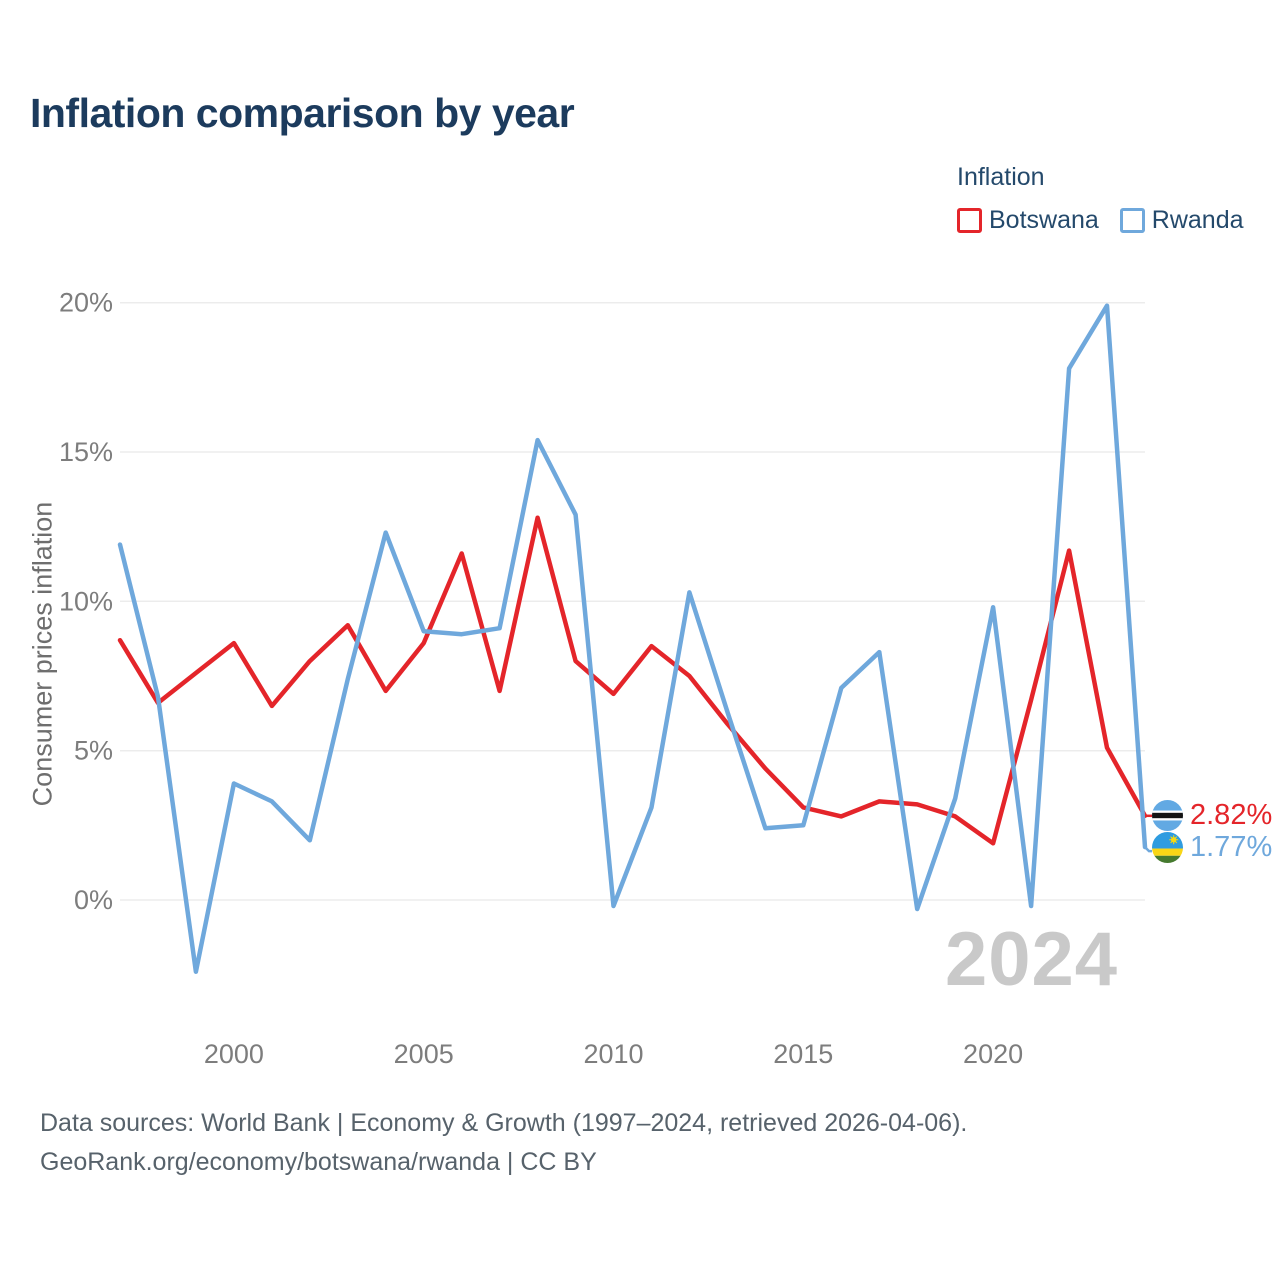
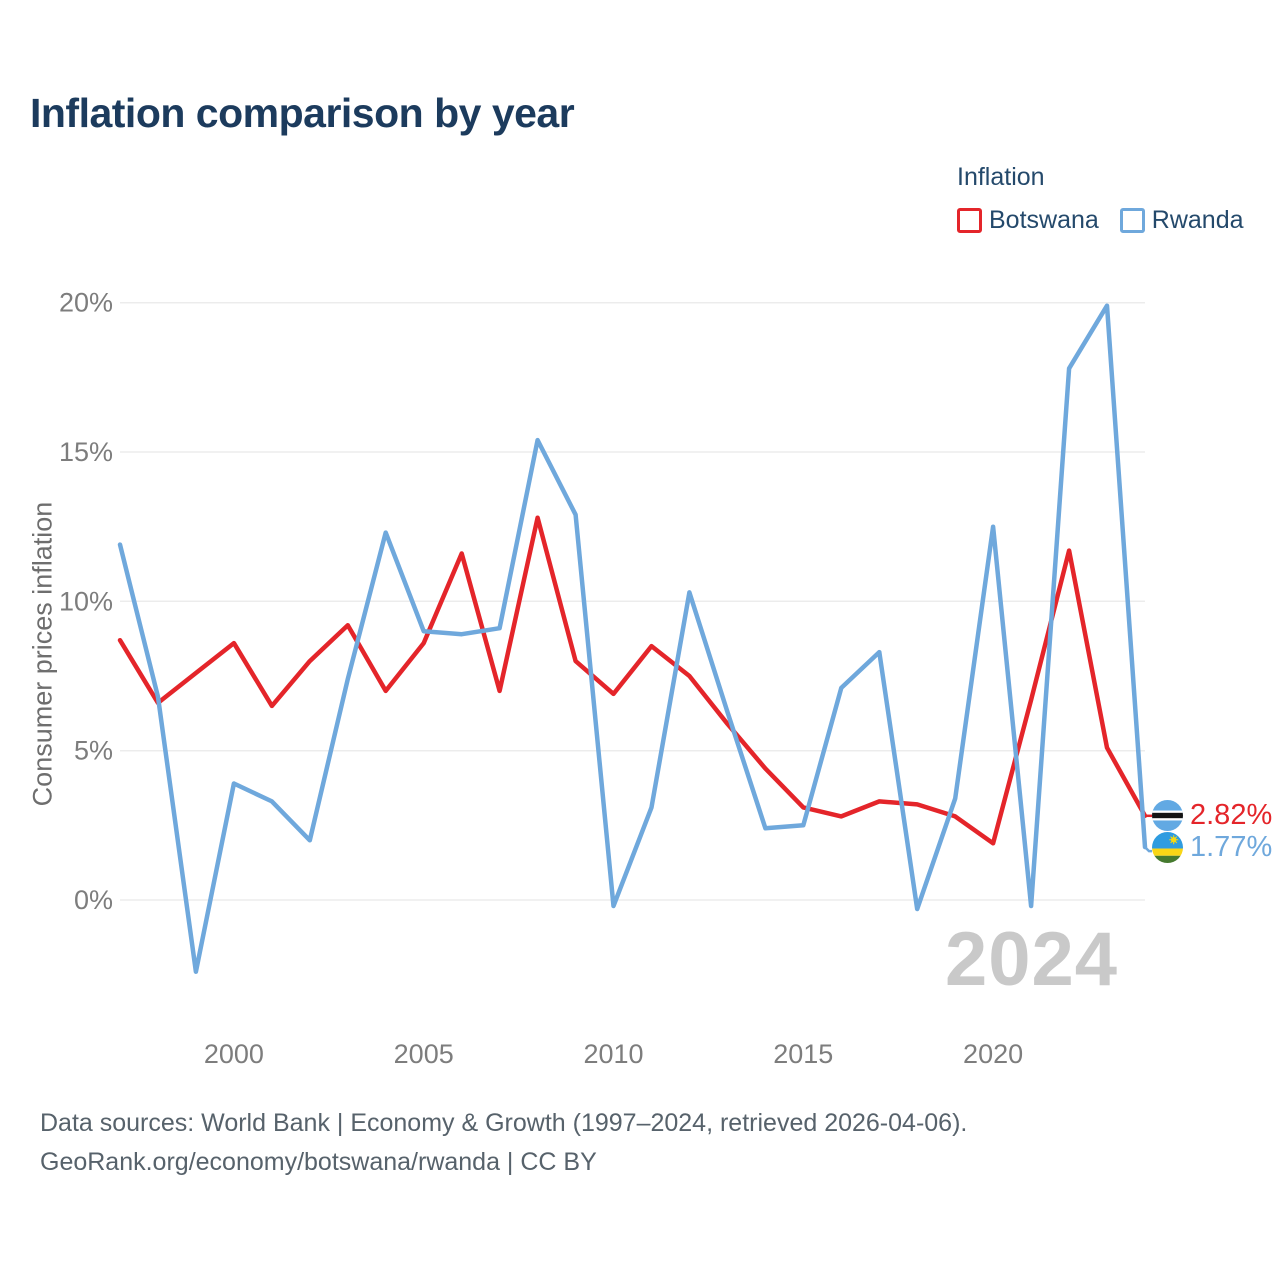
Rwanda/2020: 9.8% -> 12.5%
